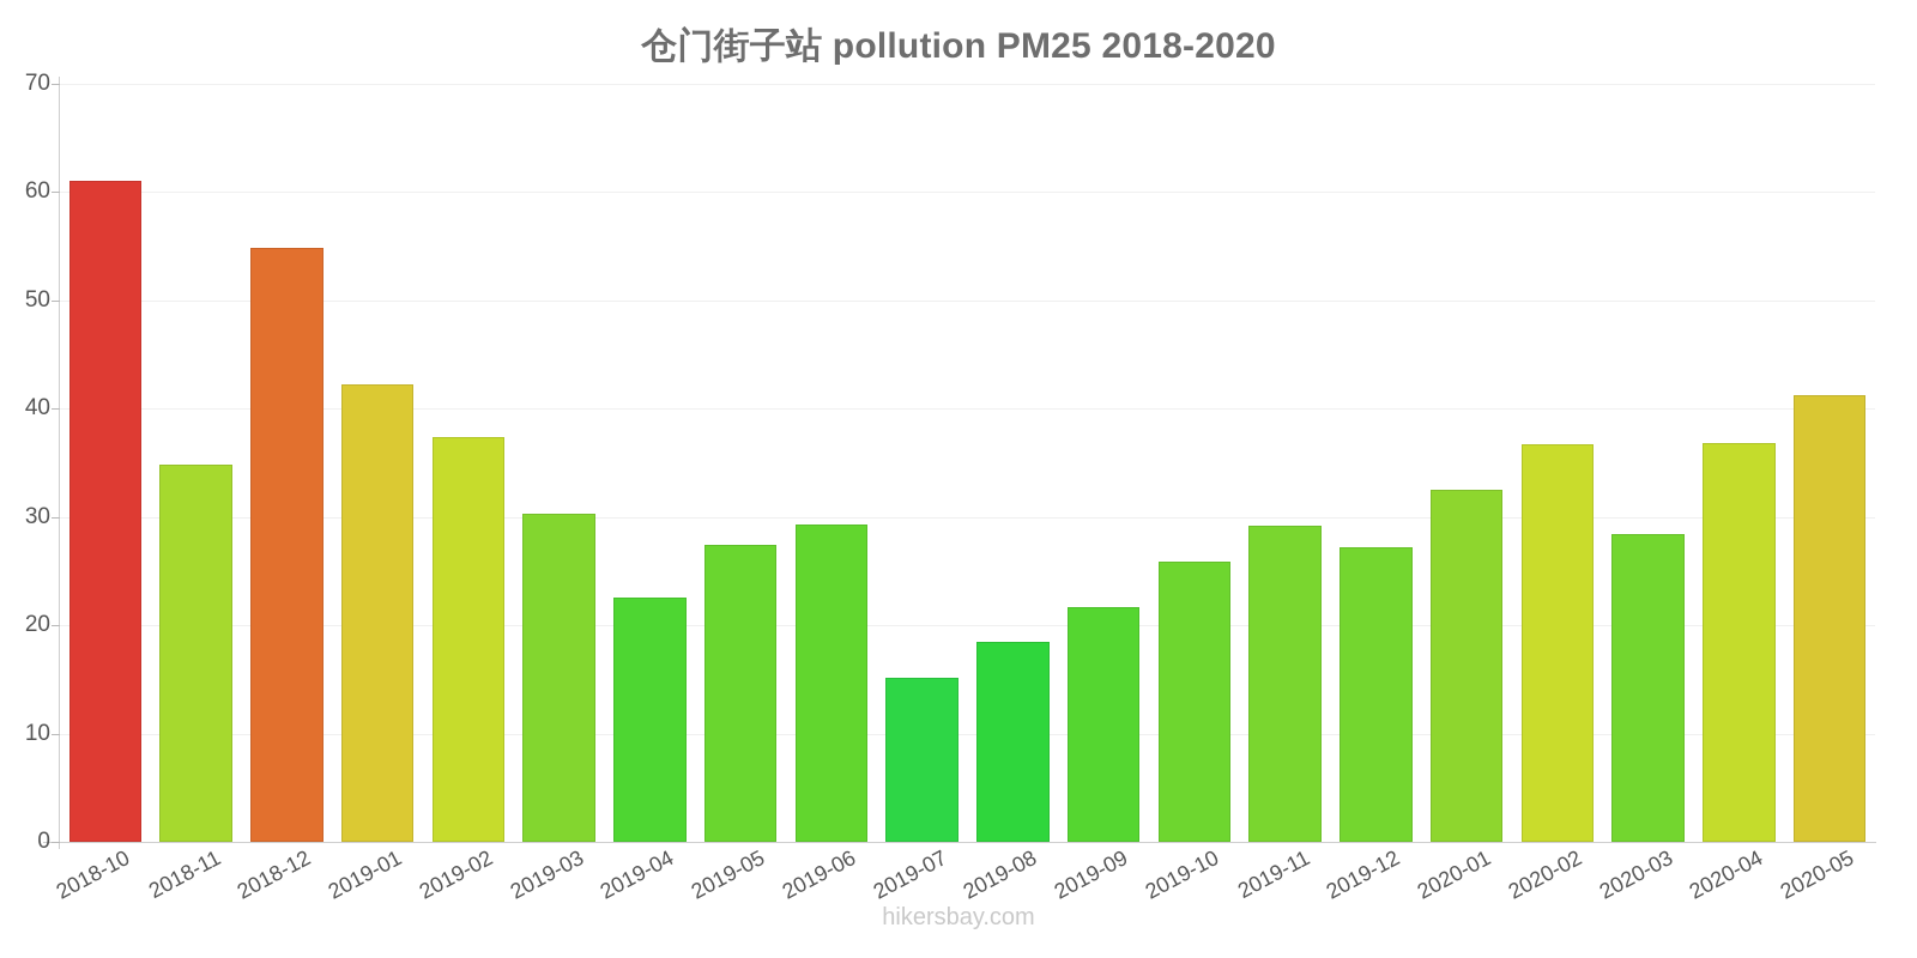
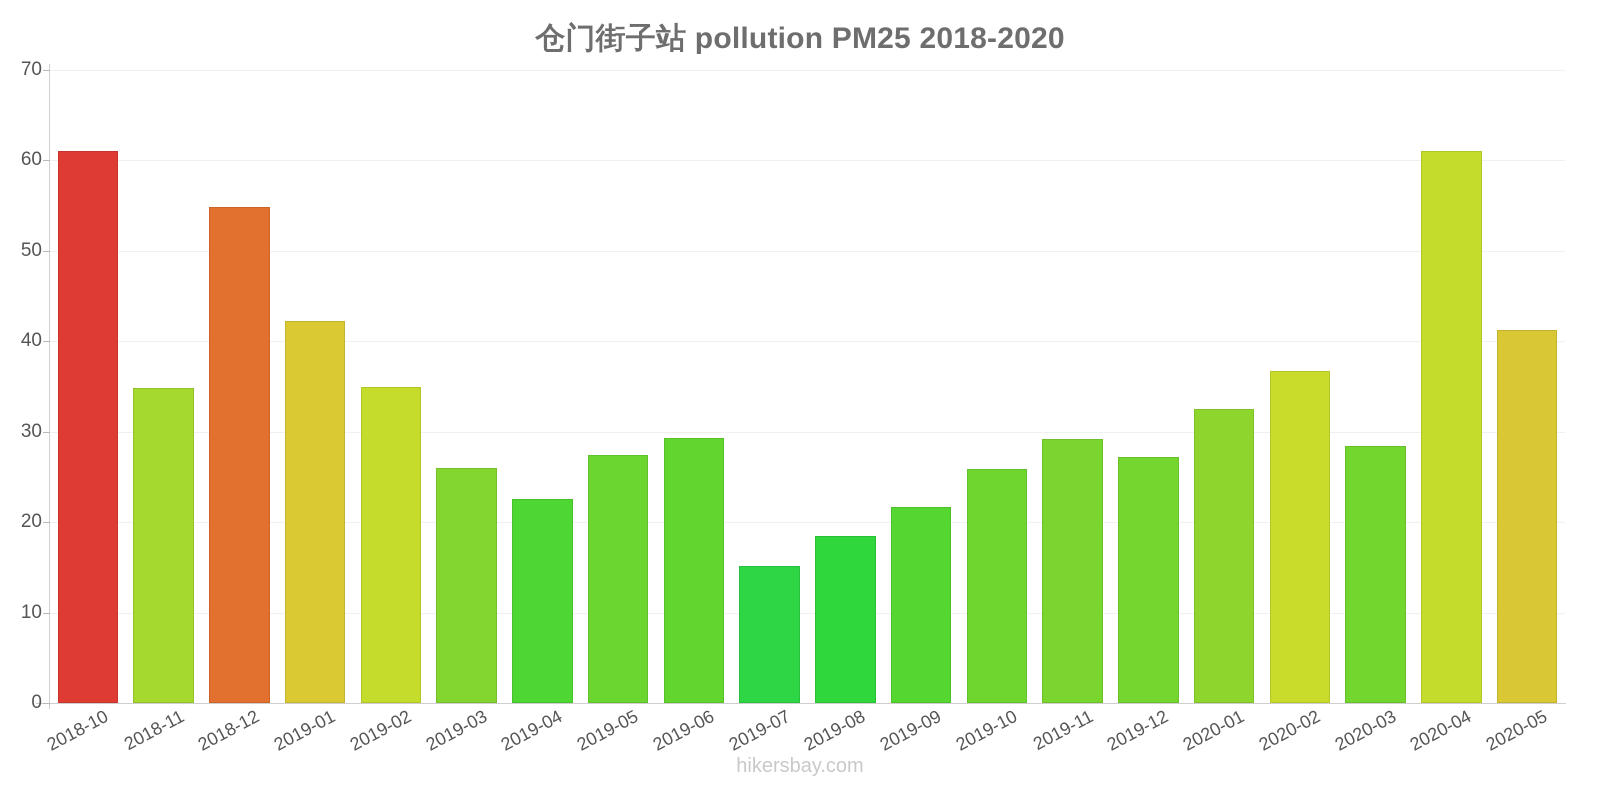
2019-02: 37 -> 35
2019-03: 30 -> 26
2020-04: 37 -> 61
